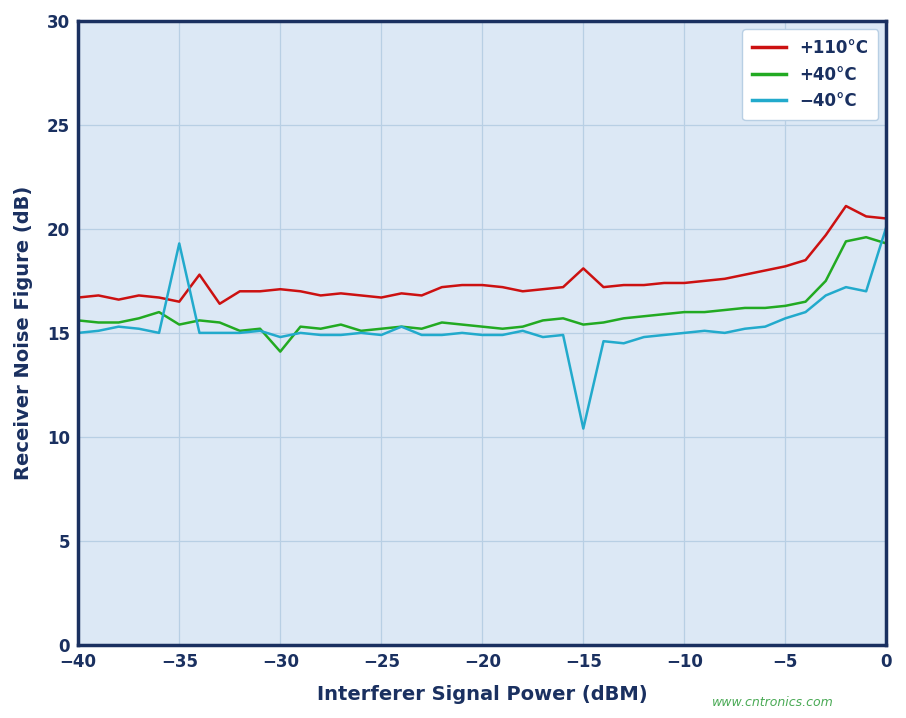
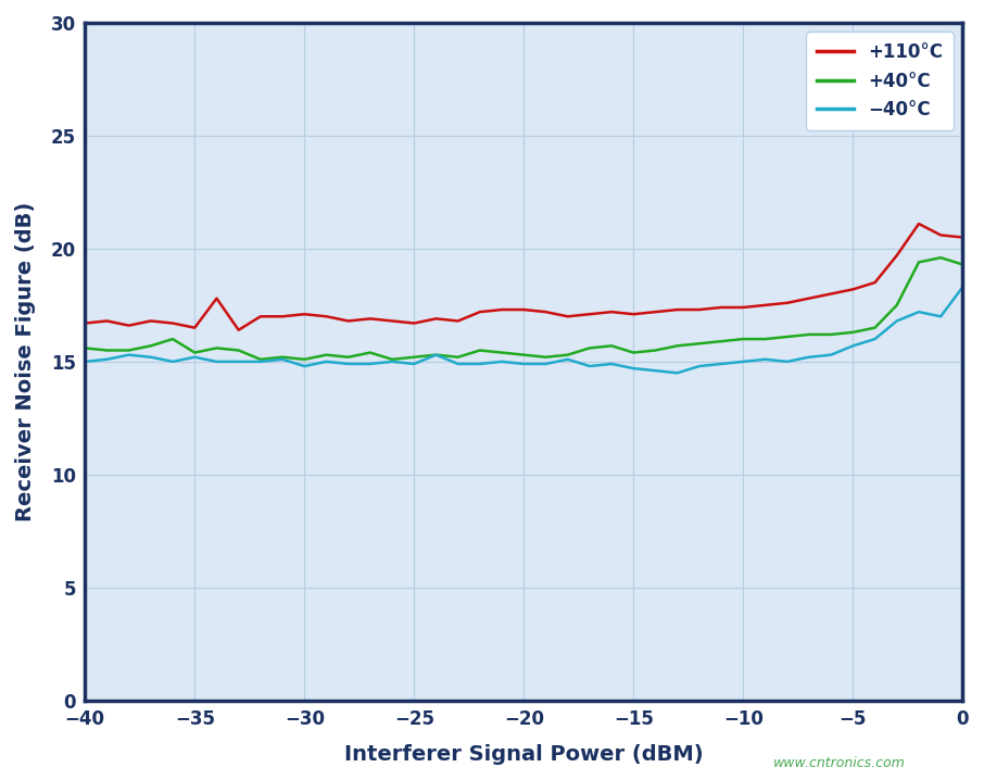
−40°C/−35: 19.3 -> 15.2
+40°C/−30: 14.1 -> 15.1
+110°C/−15: 18.1 -> 17.1
−40°C/−15: 10.4 -> 14.7
−40°C/0: 20.1 -> 18.3
